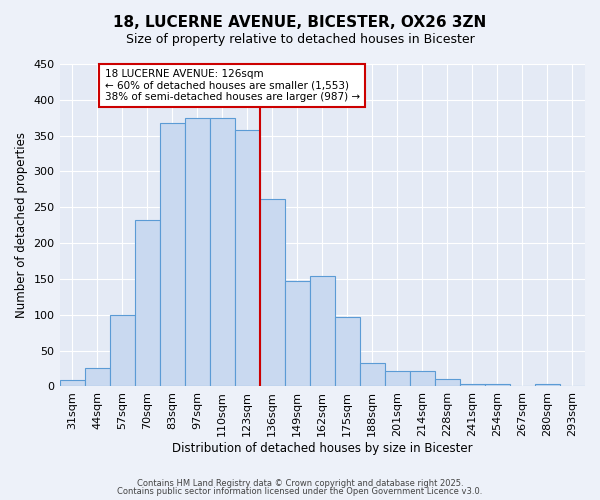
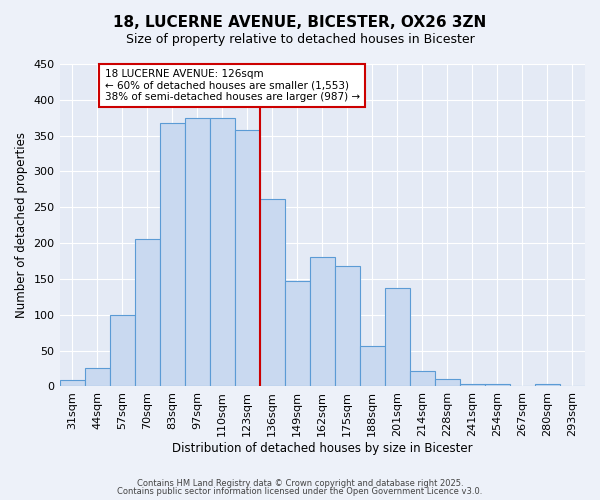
70sqm: 232 -> 206
162sqm: 154 -> 180
175sqm: 97 -> 168
188sqm: 33 -> 56
201sqm: 21 -> 138
